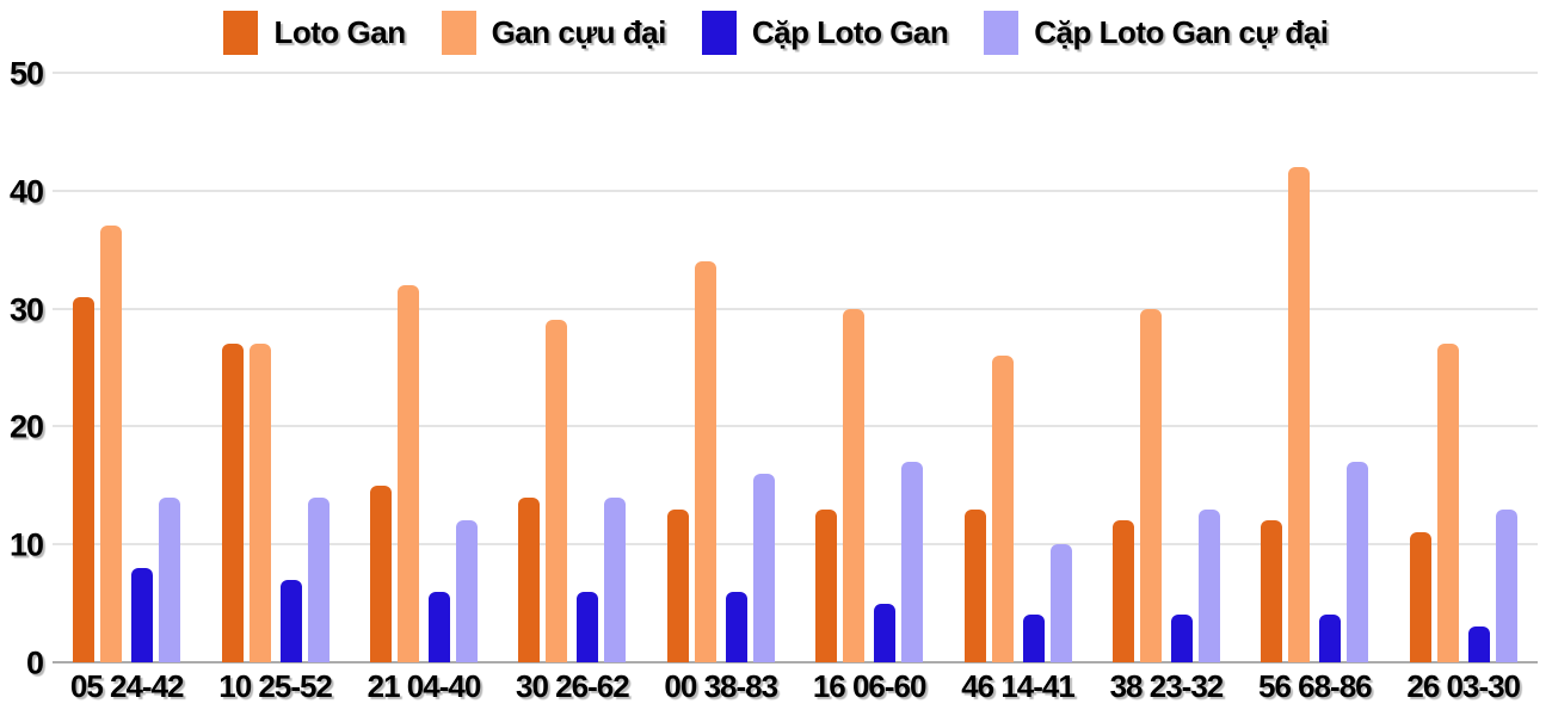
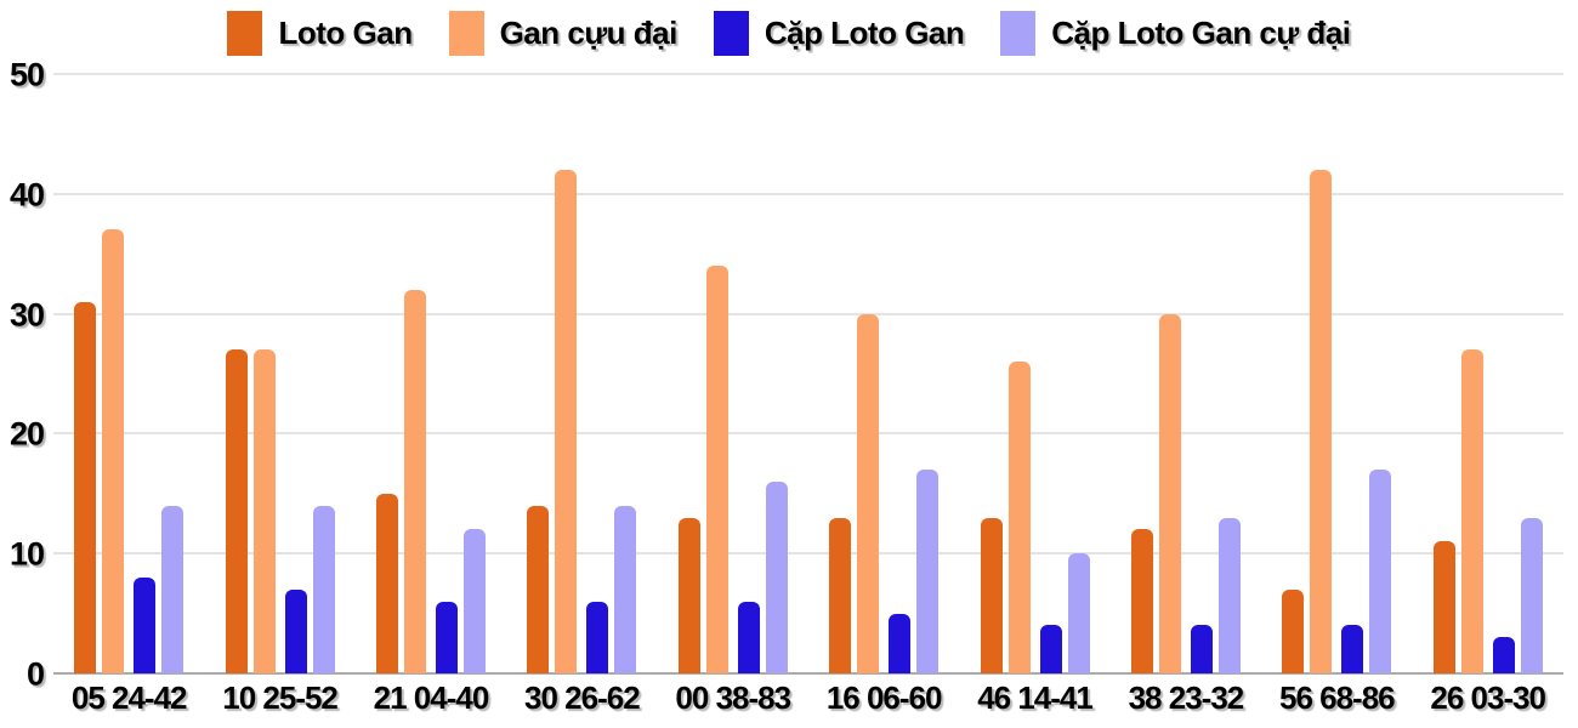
Gan cựu đại/30 26-62: 29 -> 42
Loto Gan/56 68-86: 12 -> 7
